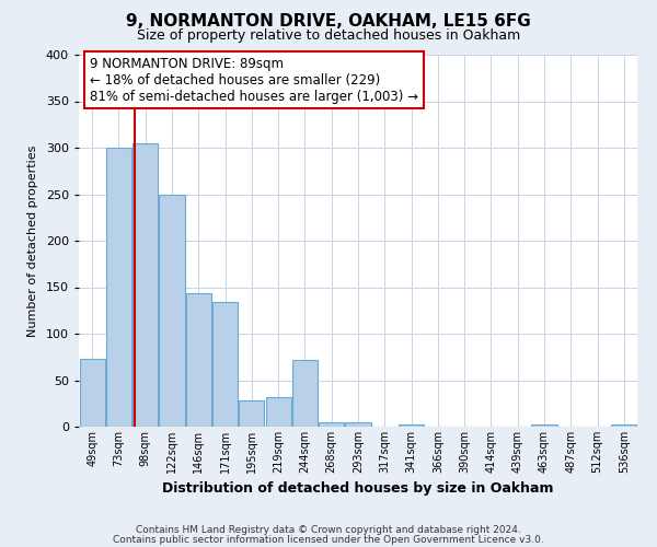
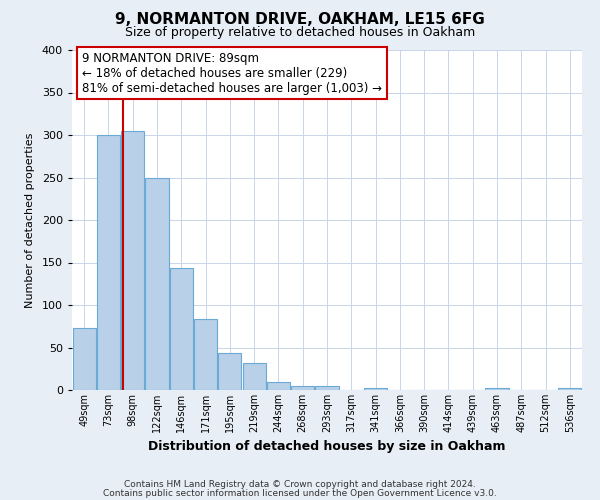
171sqm: 134 -> 83
195sqm: 28 -> 44
244sqm: 72 -> 10
